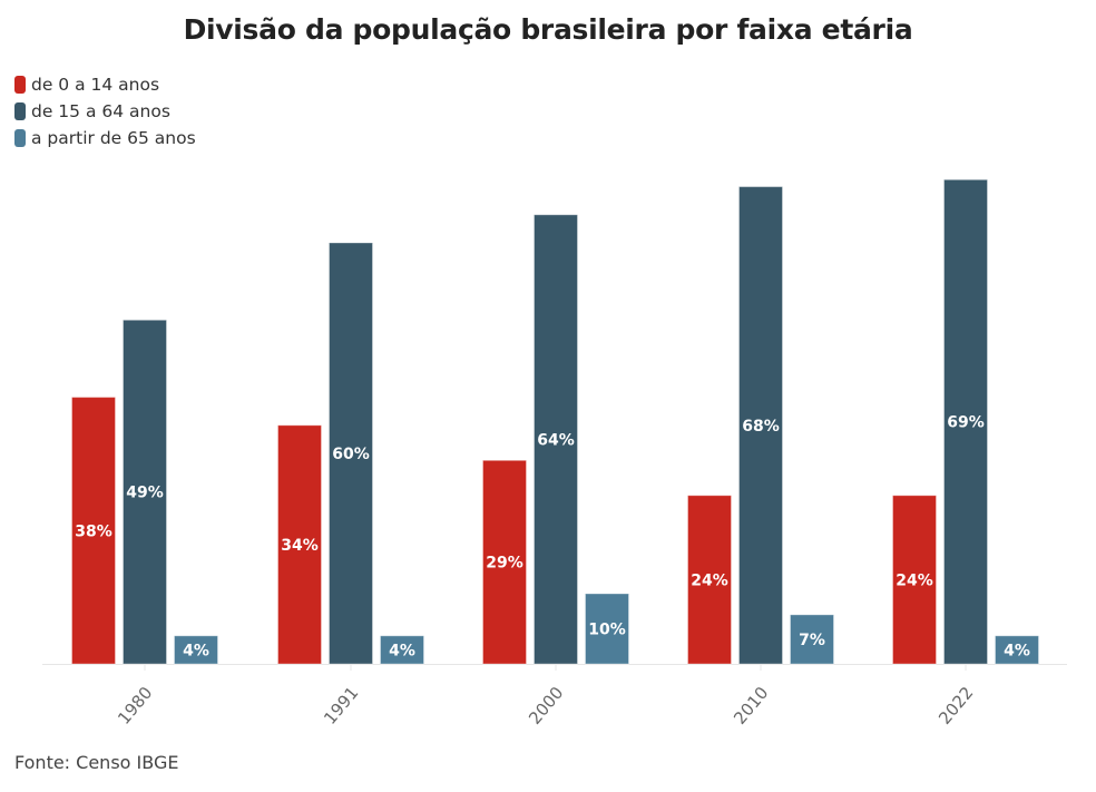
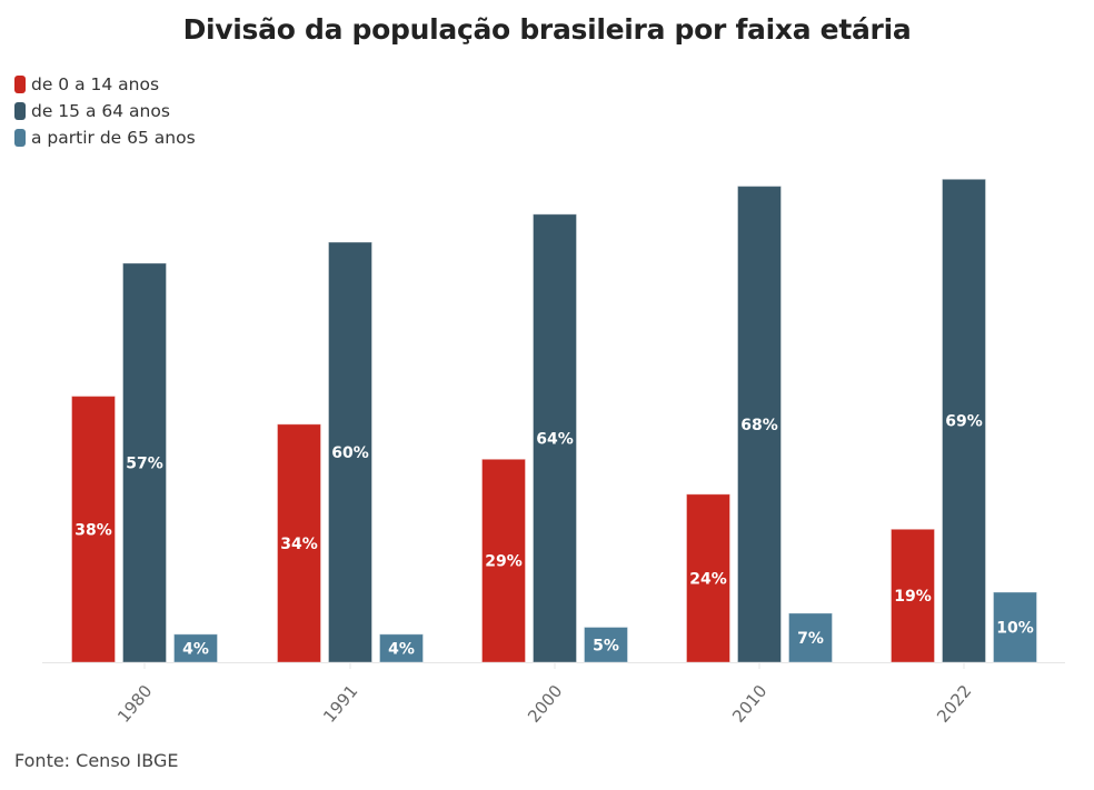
de 15 a 64 anos/1980: 49% -> 57%
a partir de 65 anos/2000: 10% -> 5%
de 0 a 14 anos/2022: 24% -> 19%
a partir de 65 anos/2022: 4% -> 10%
